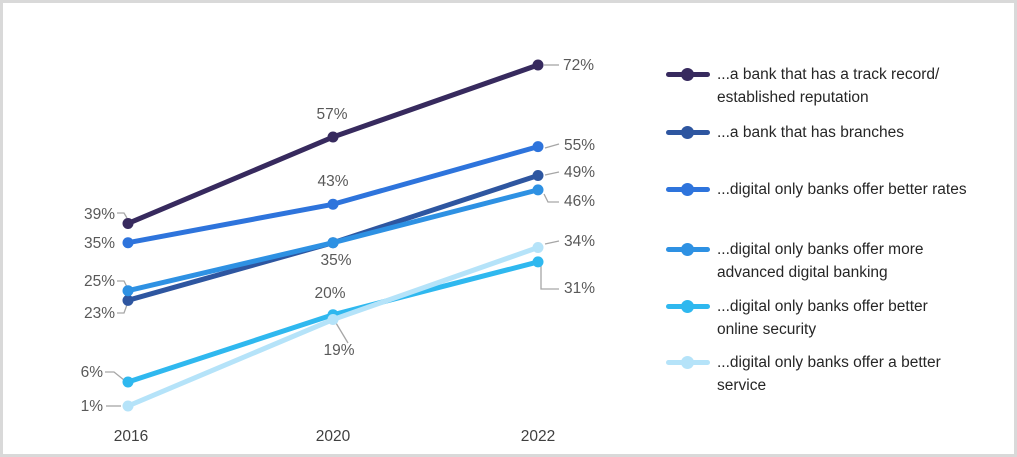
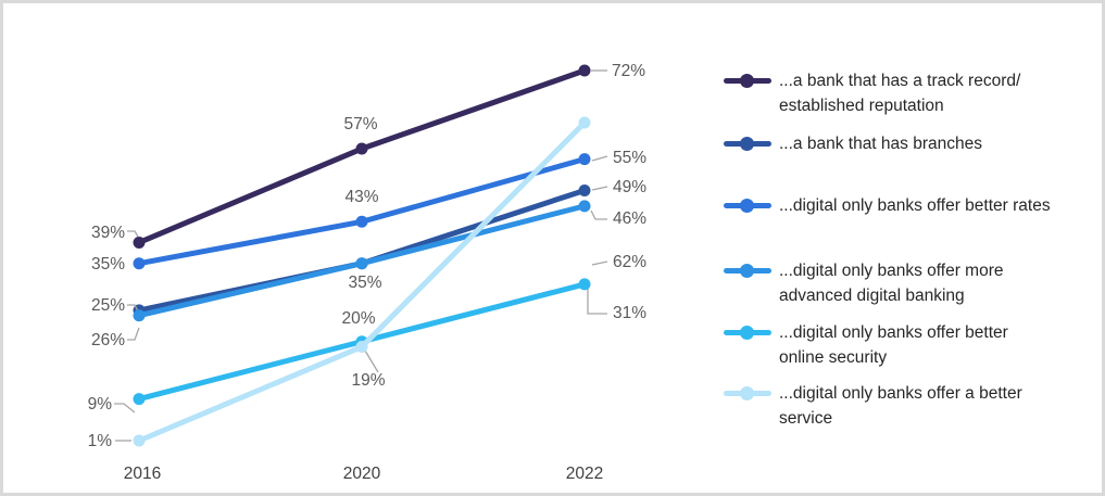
...a bank that has branches/2016: 23% -> 26%
...digital only banks offer better online security/2016: 6% -> 9%
...digital only banks offer a better service/2022: 34% -> 62%
